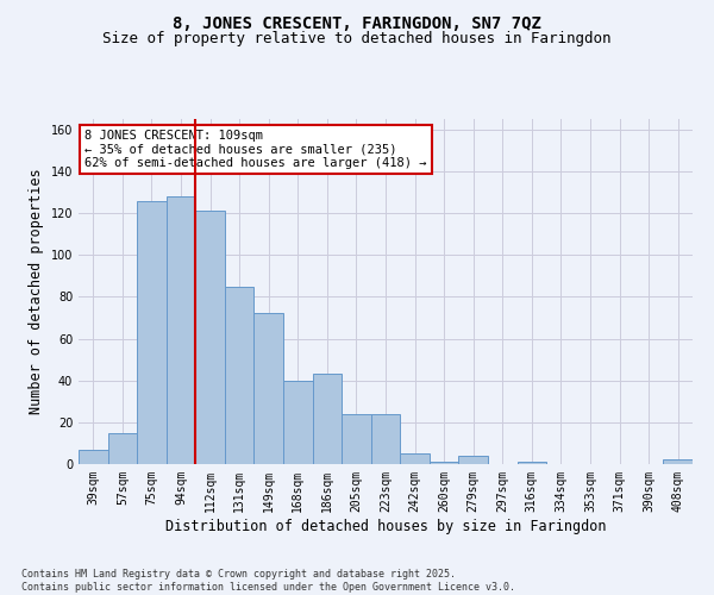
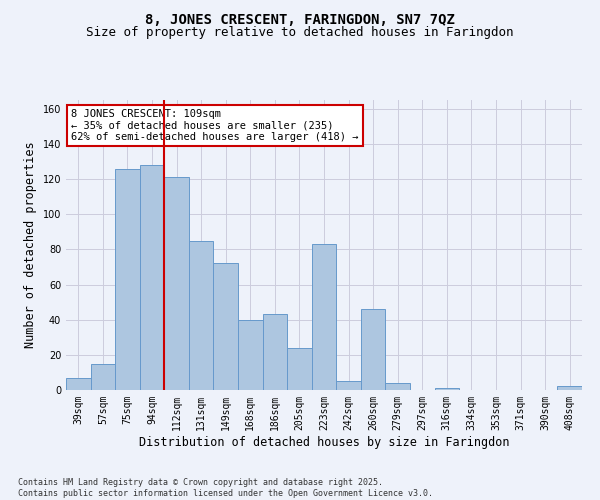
223sqm: 24 -> 83
260sqm: 1 -> 46
